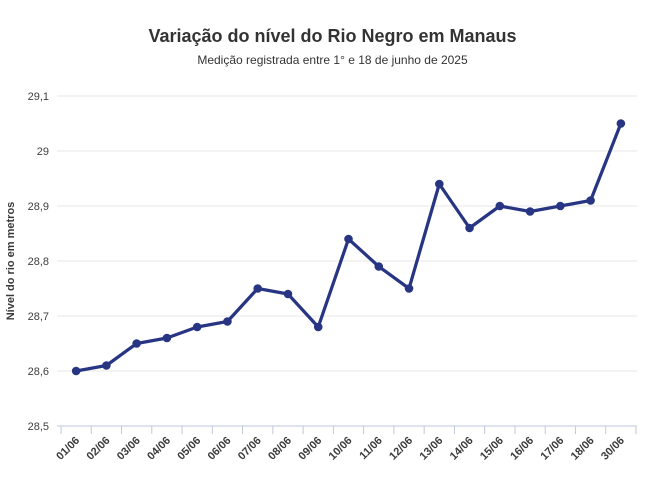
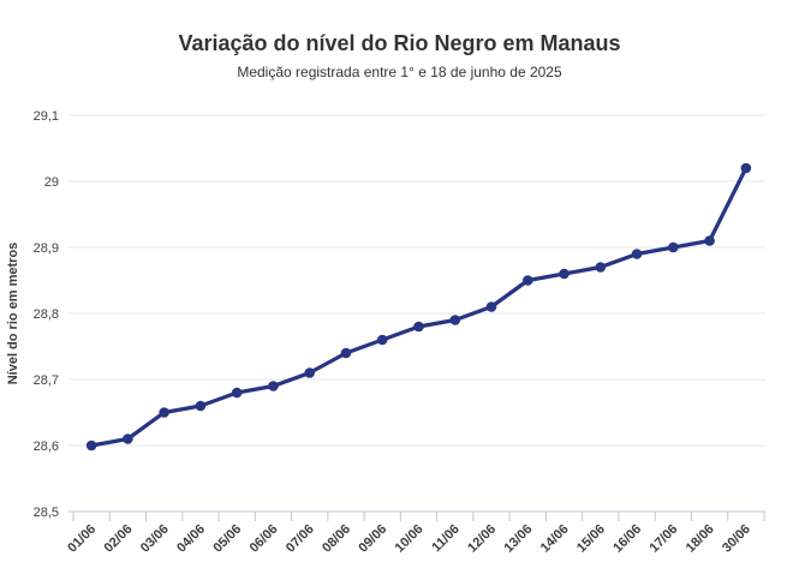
07/06: 28,75 -> 28,71
09/06: 28,68 -> 28,76
10/06: 28,84 -> 28,78
12/06: 28,75 -> 28,81
13/06: 28,94 -> 28,85
15/06: 28,90 -> 28,87
30/06: 29,05 -> 29,02
